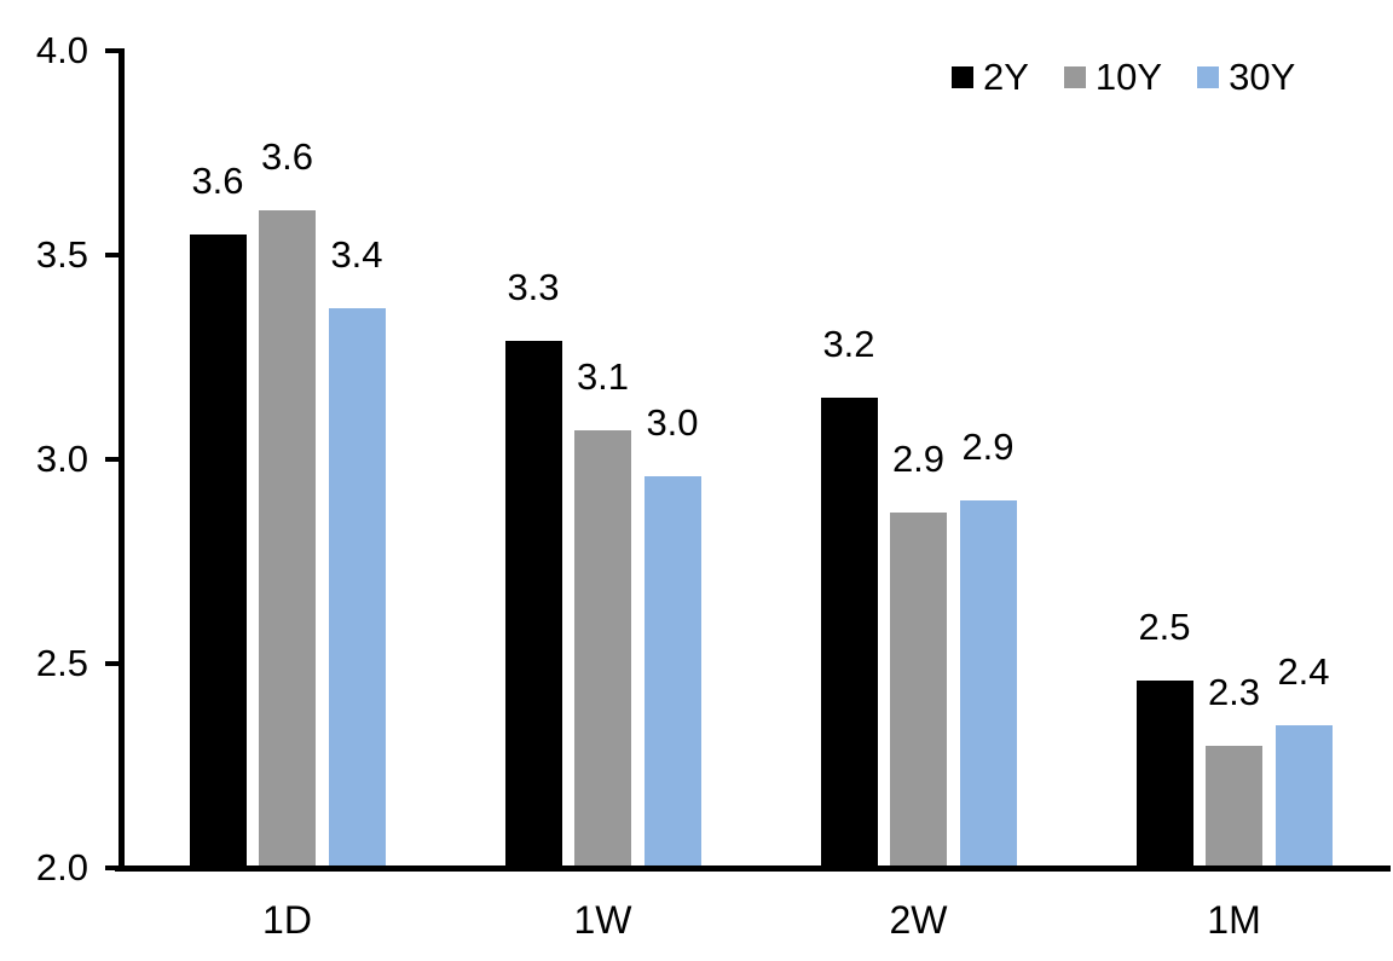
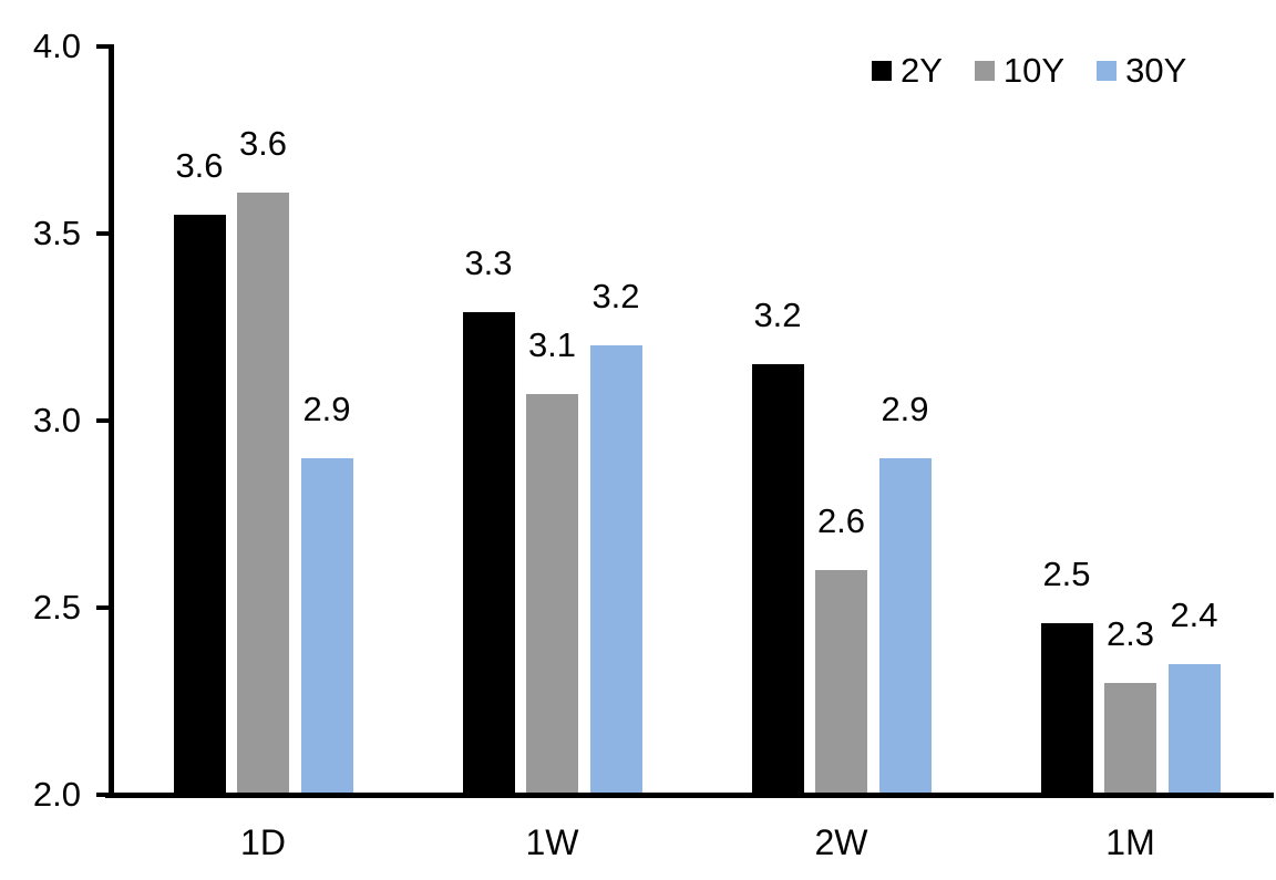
30Y/1D: 3.4 -> 2.9
30Y/1W: 3.0 -> 3.2
10Y/2W: 2.9 -> 2.6
